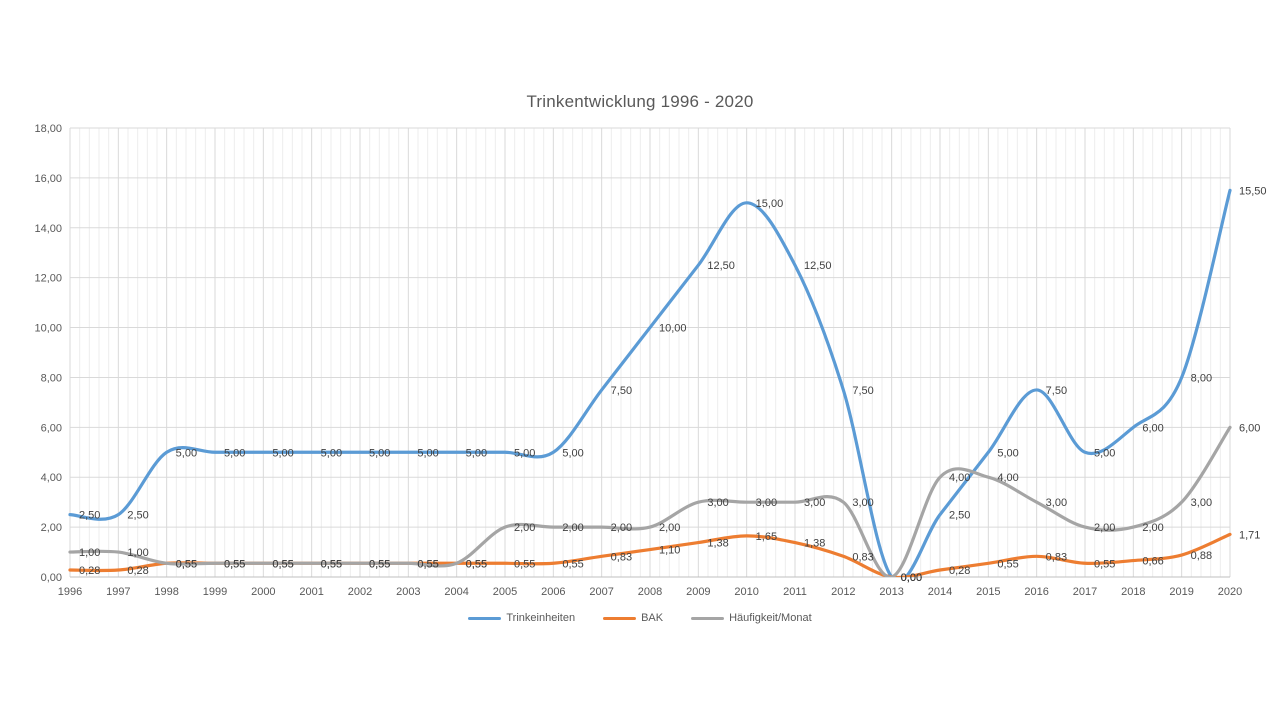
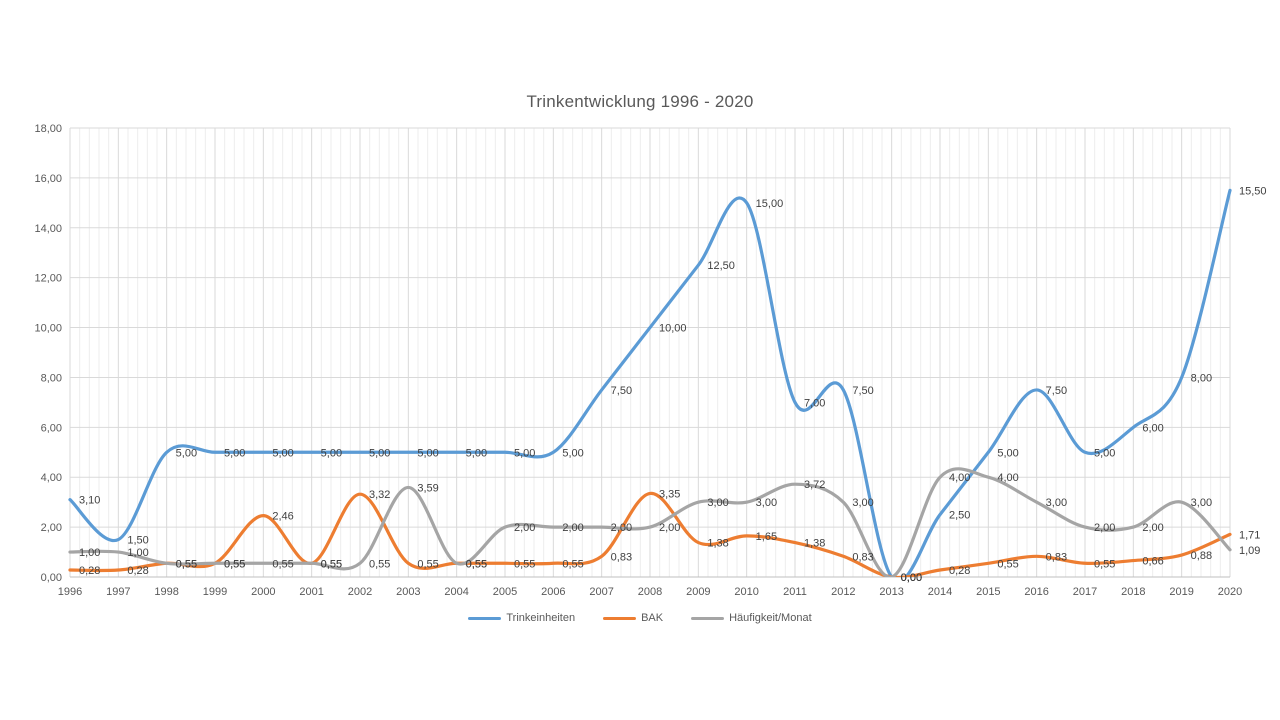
Trinkeinheiten/1996: 2,50 -> 3,10
Trinkeinheiten/1997: 2,50 -> 1,50
BAK/2000: 0,55 -> 2,46
BAK/2002: 0,55 -> 3,32
Häufigkeit/Monat/2003: 0,55 -> 3,59
BAK/2008: 1,10 -> 3,35
Trinkeinheiten/2011: 12,50 -> 7,00
Häufigkeit/Monat/2011: 3,00 -> 3,72
Häufigkeit/Monat/2020: 6,00 -> 1,09
